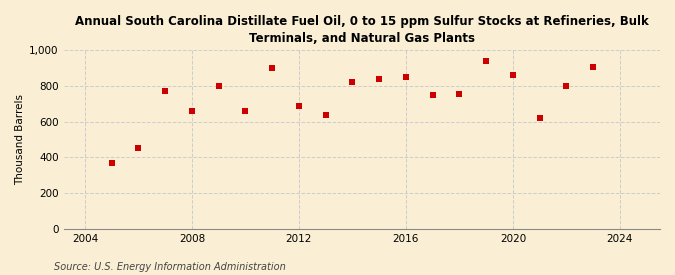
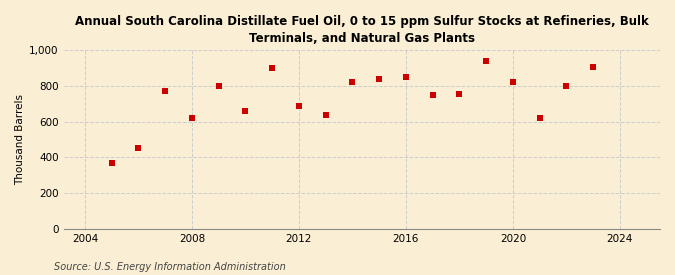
2008: 660 -> 620
2020: 860 -> 820
